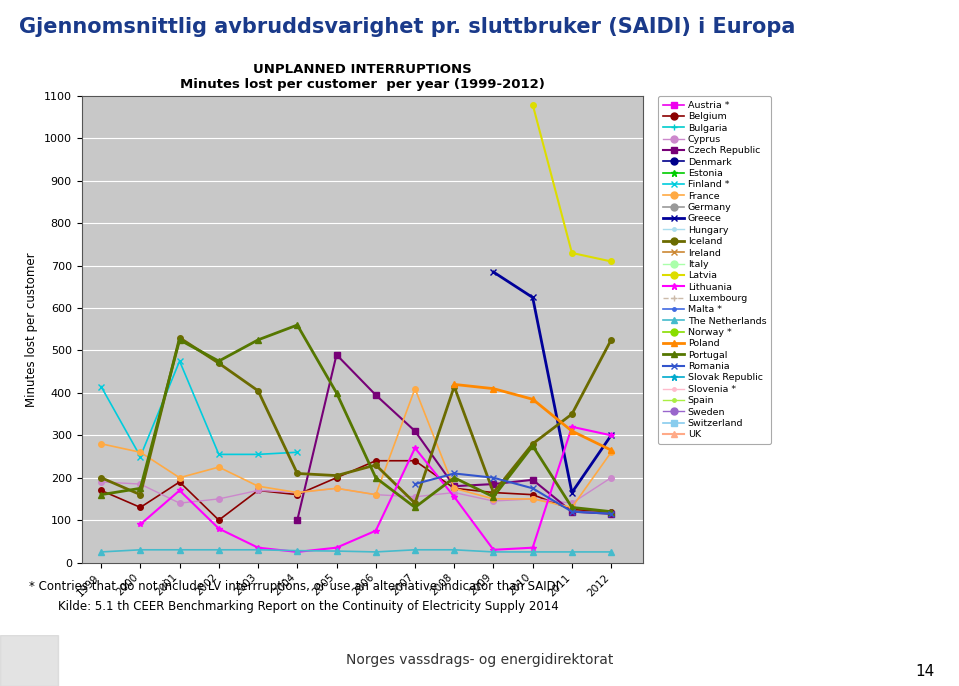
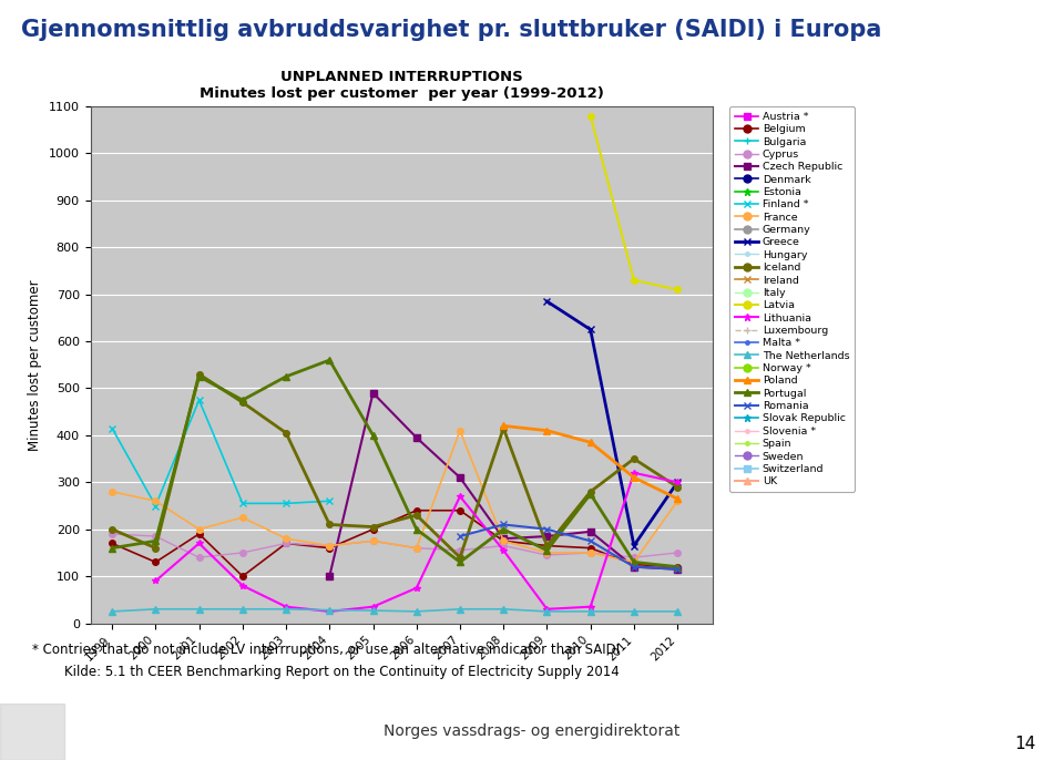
Cyprus/2012: 200 -> 150
Iceland/2012: 525 -> 290
